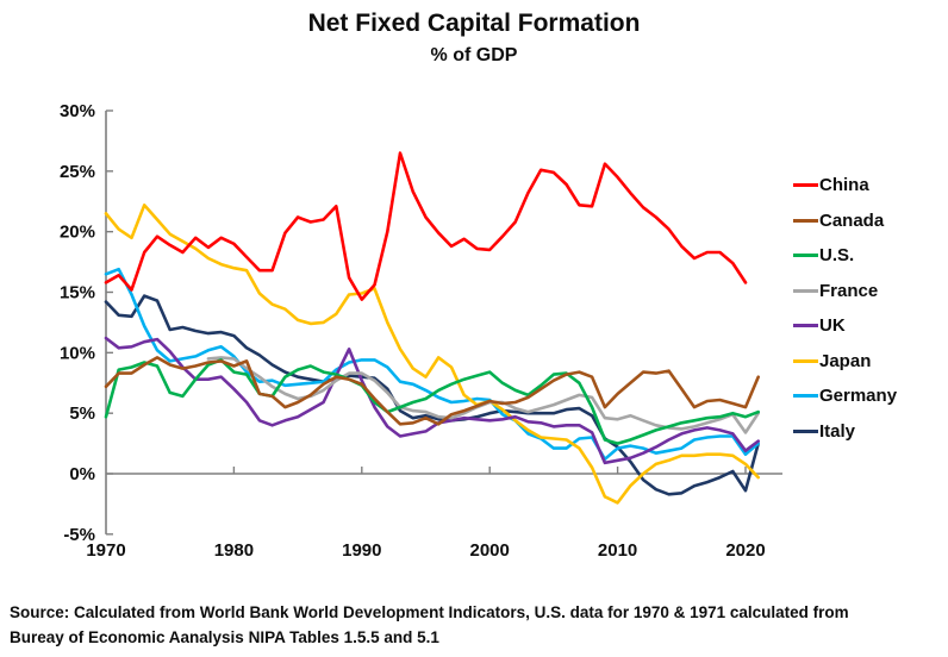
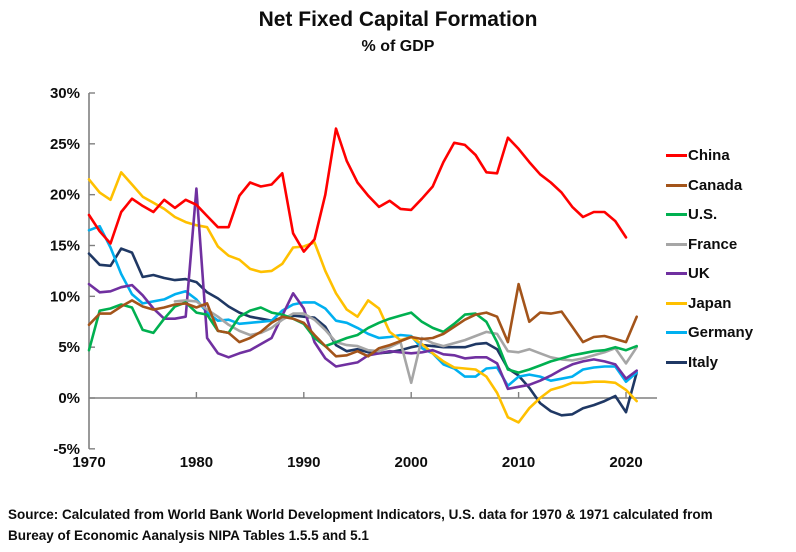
China/1970: 15.8% -> 18.0%
UK/1980: 7.0% -> 20.6%
UK/1990: 7.7% -> 8.8%
France/2000: 5.9% -> 1.5%
Canada/2010: 6.6% -> 11.2%
